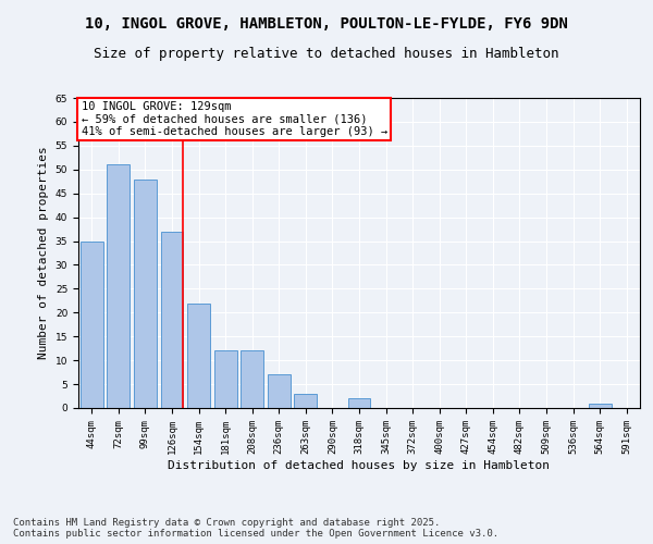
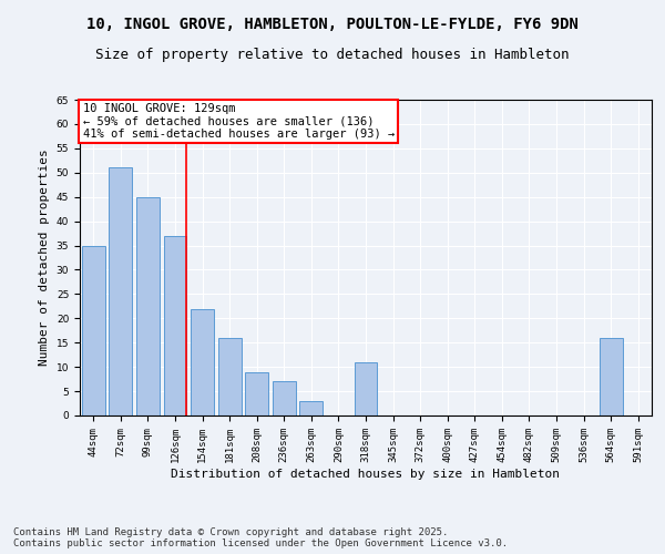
99sqm: 48 -> 45
181sqm: 12 -> 16
208sqm: 12 -> 9
318sqm: 2 -> 11
564sqm: 1 -> 16
